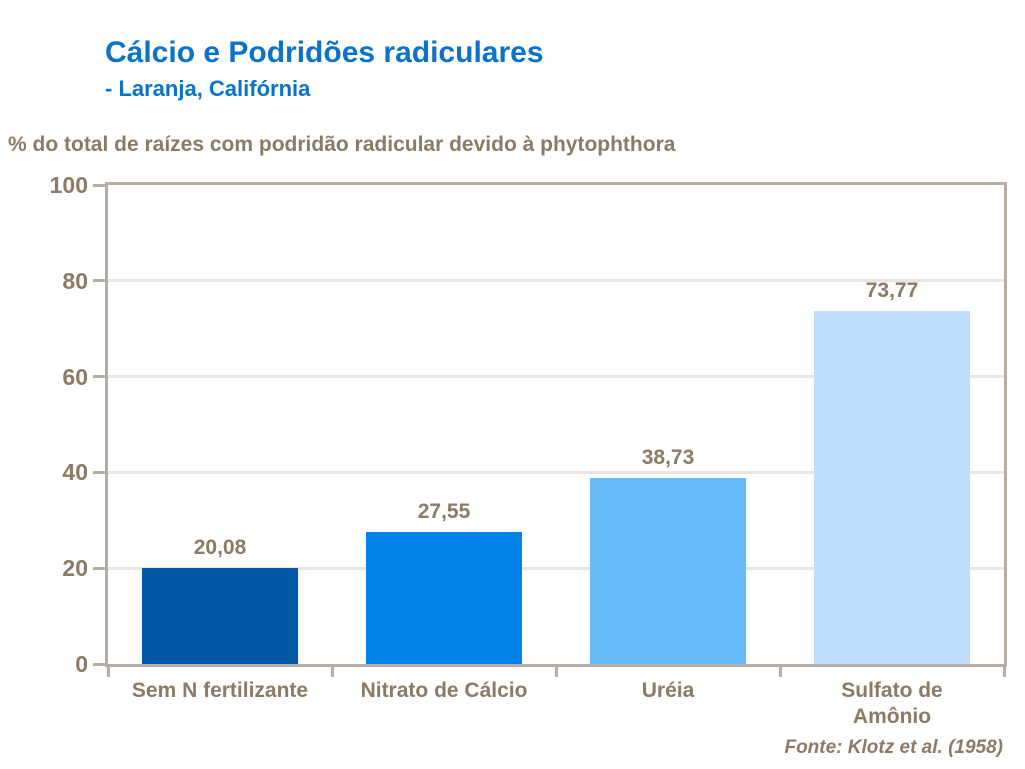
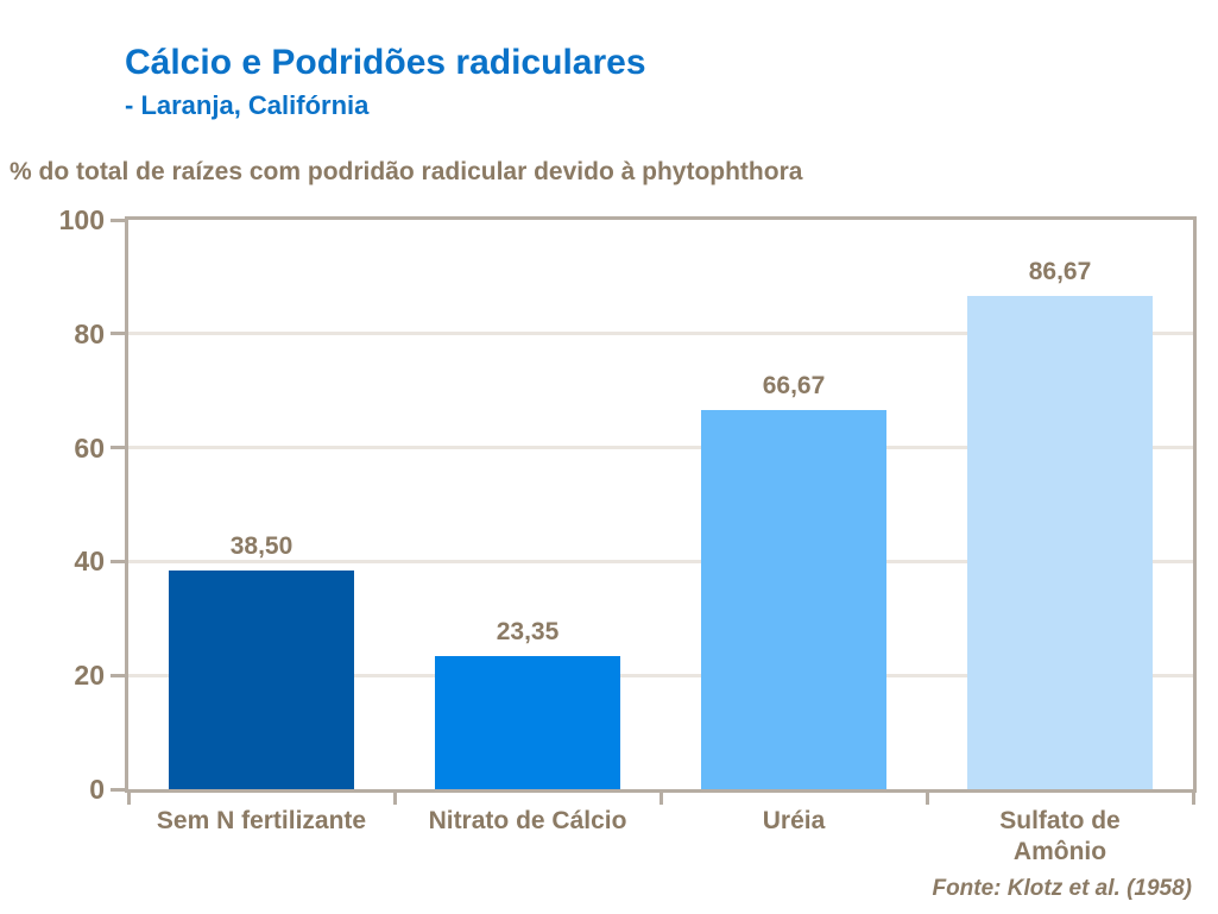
Sem N fertilizante: 20,08 -> 38,50
Nitrato de Cálcio: 27,55 -> 23,35
Uréia: 38,73 -> 66,67
Sulfato de Amônio: 73,77 -> 86,67
